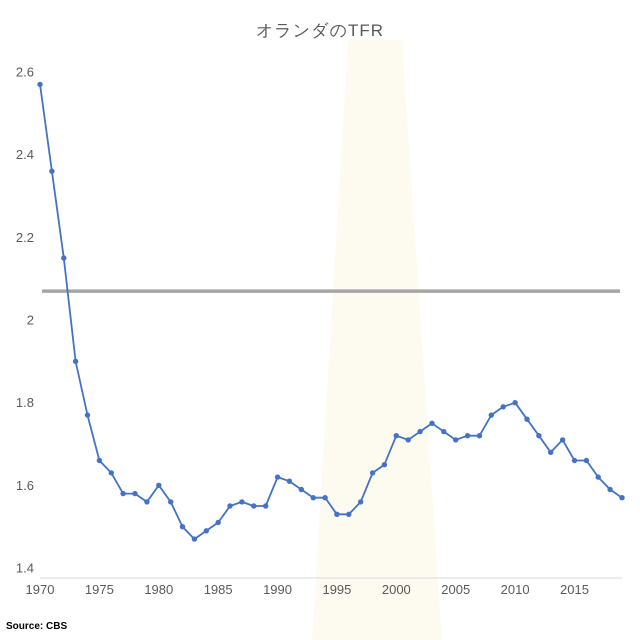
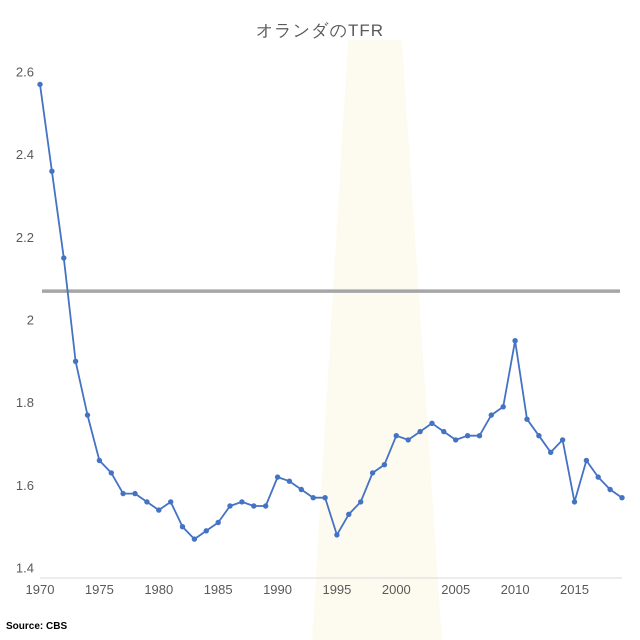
1980: 1.60 -> 1.54
1995: 1.53 -> 1.48
2010: 1.80 -> 1.95
2015: 1.66 -> 1.56
